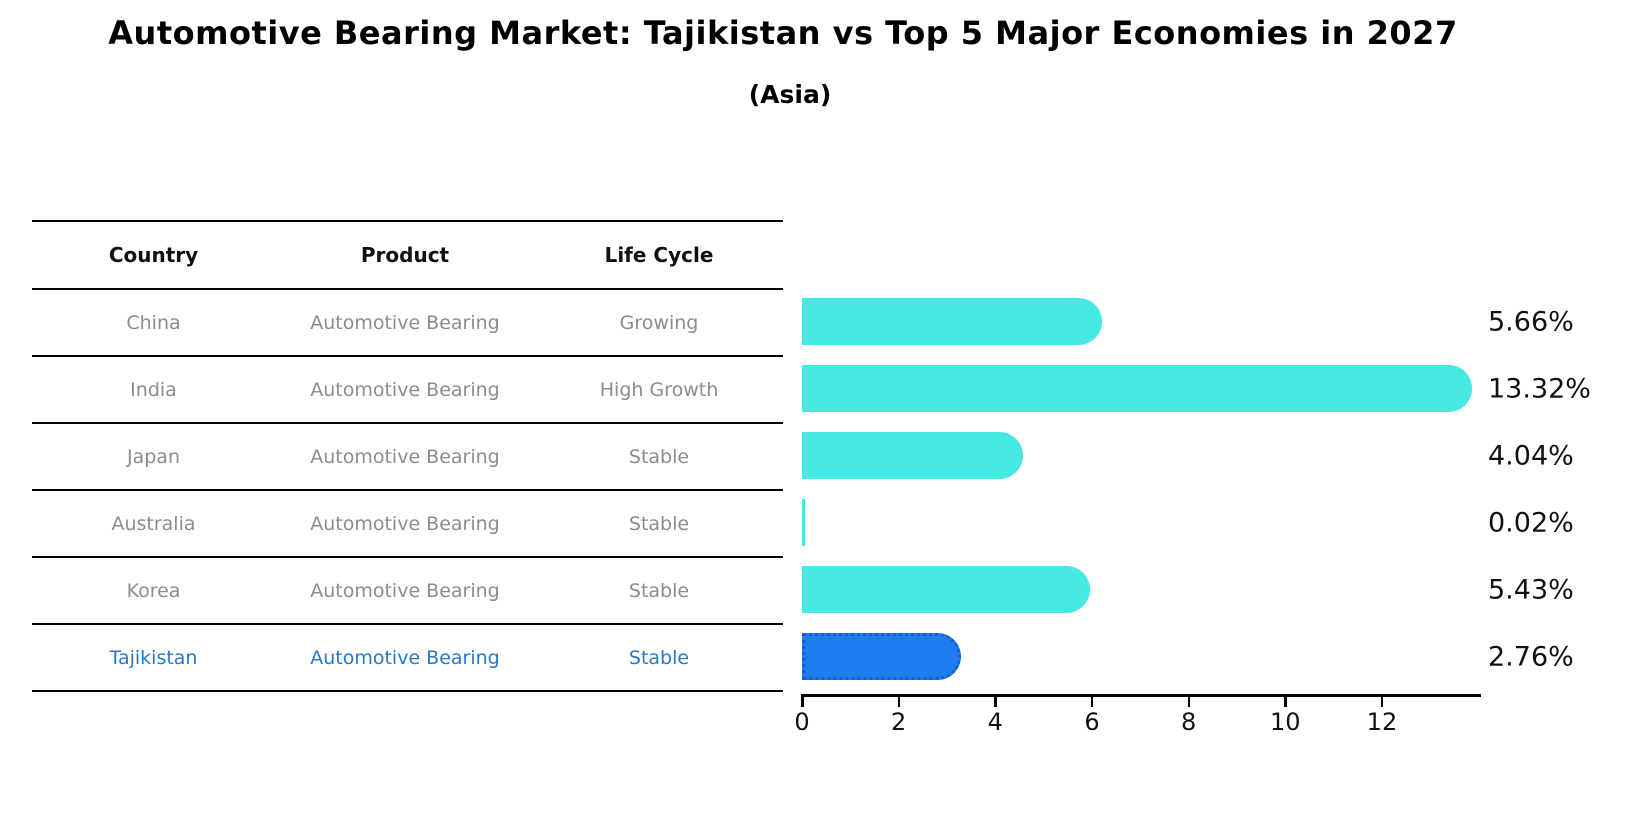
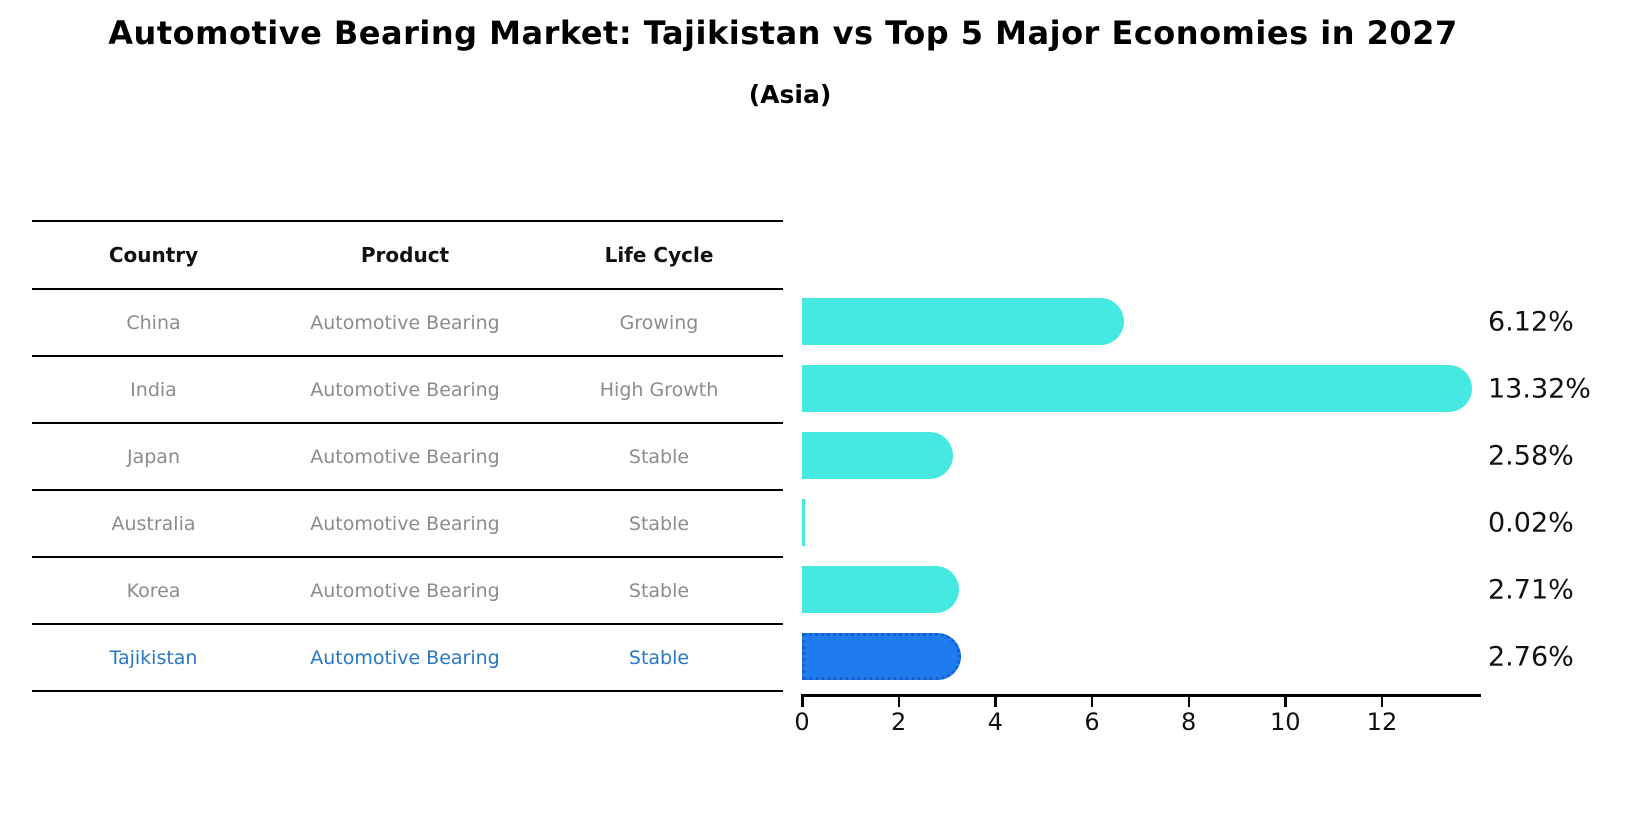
China: 5.66% -> 6.12%
Japan: 4.04% -> 2.58%
Korea: 5.43% -> 2.71%
